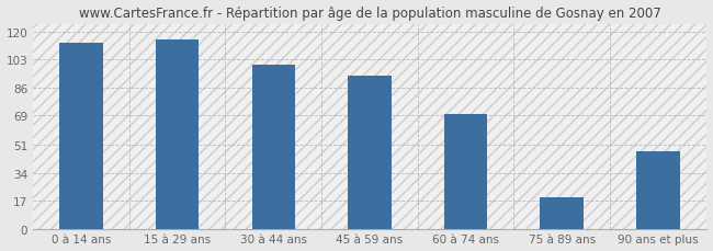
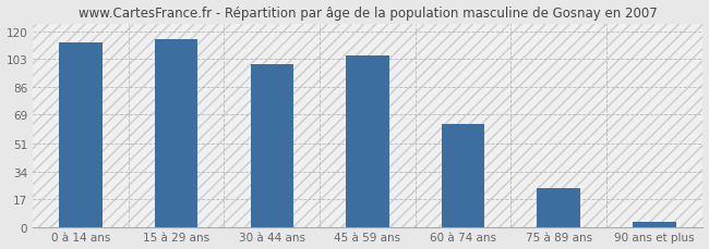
45 à 59 ans: 93 -> 105
60 à 74 ans: 70 -> 63
75 à 89 ans: 19 -> 24
90 ans et plus: 47 -> 3
